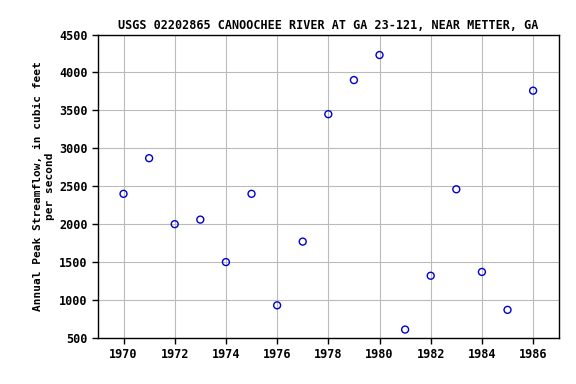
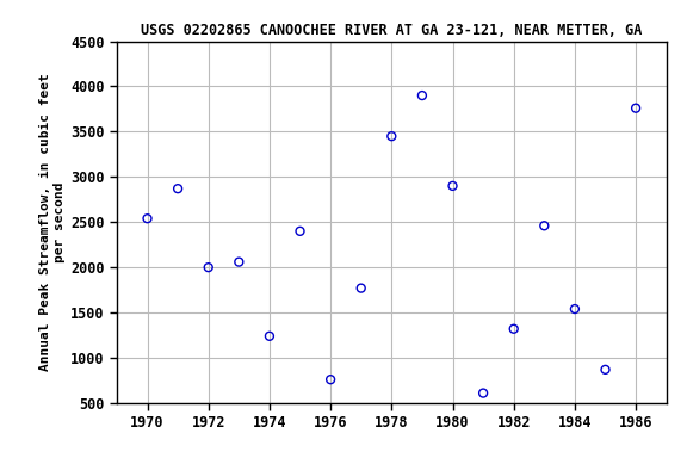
1970: 2400 -> 2540
1974: 1500 -> 1240
1976: 930 -> 760
1980: 4230 -> 2900
1984: 1370 -> 1540
